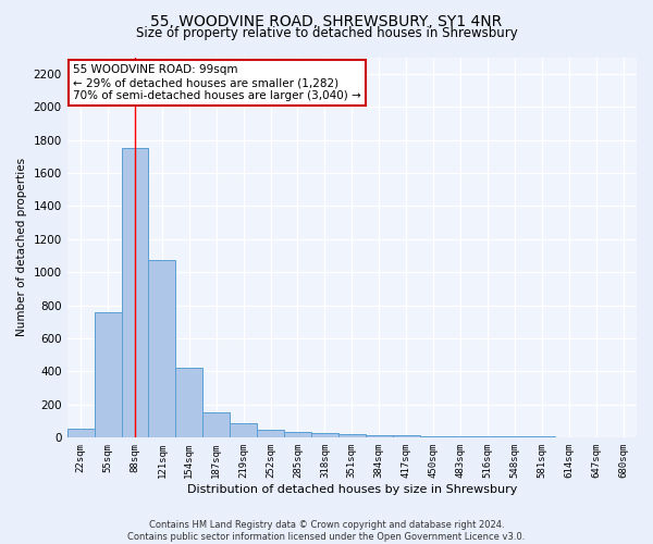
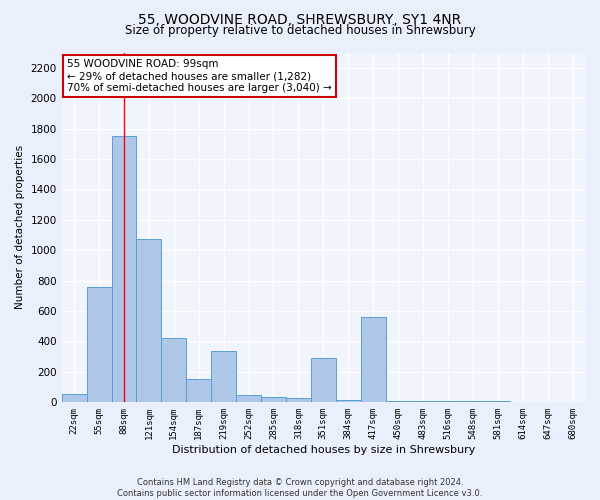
219sqm: 80 -> 340
351sqm: 20 -> 290
417sqm: 20 -> 560
